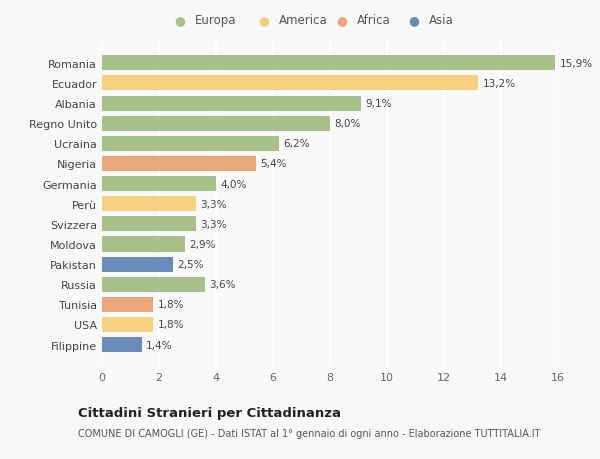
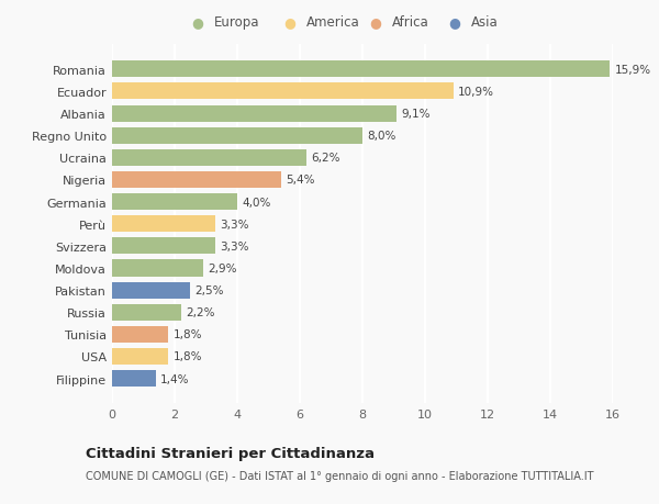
Ecuador: 13,2% -> 10,9%
Russia: 3,6% -> 2,2%
